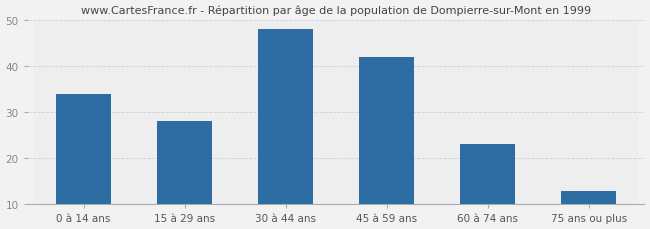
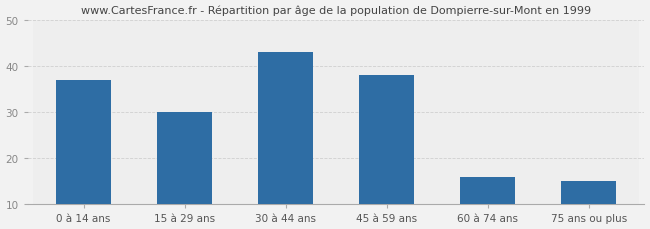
0 à 14 ans: 34 -> 37
15 à 29 ans: 28 -> 30
30 à 44 ans: 48 -> 43
45 à 59 ans: 42 -> 38
60 à 74 ans: 23 -> 16
75 ans ou plus: 13 -> 15
